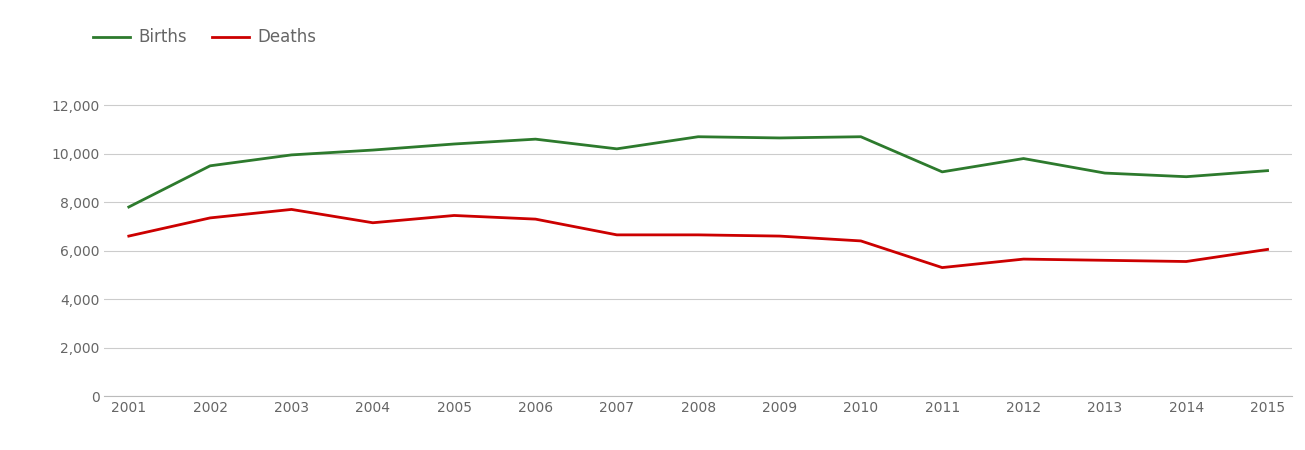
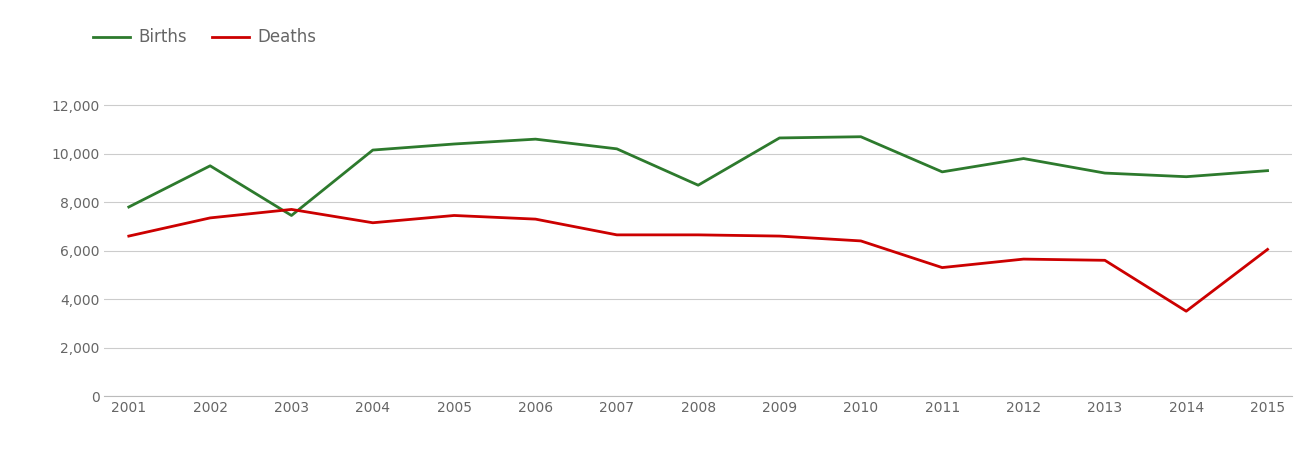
Births/2003: 9,950 -> 7,450
Births/2008: 10,700 -> 8,700
Deaths/2014: 5,550 -> 3,500
